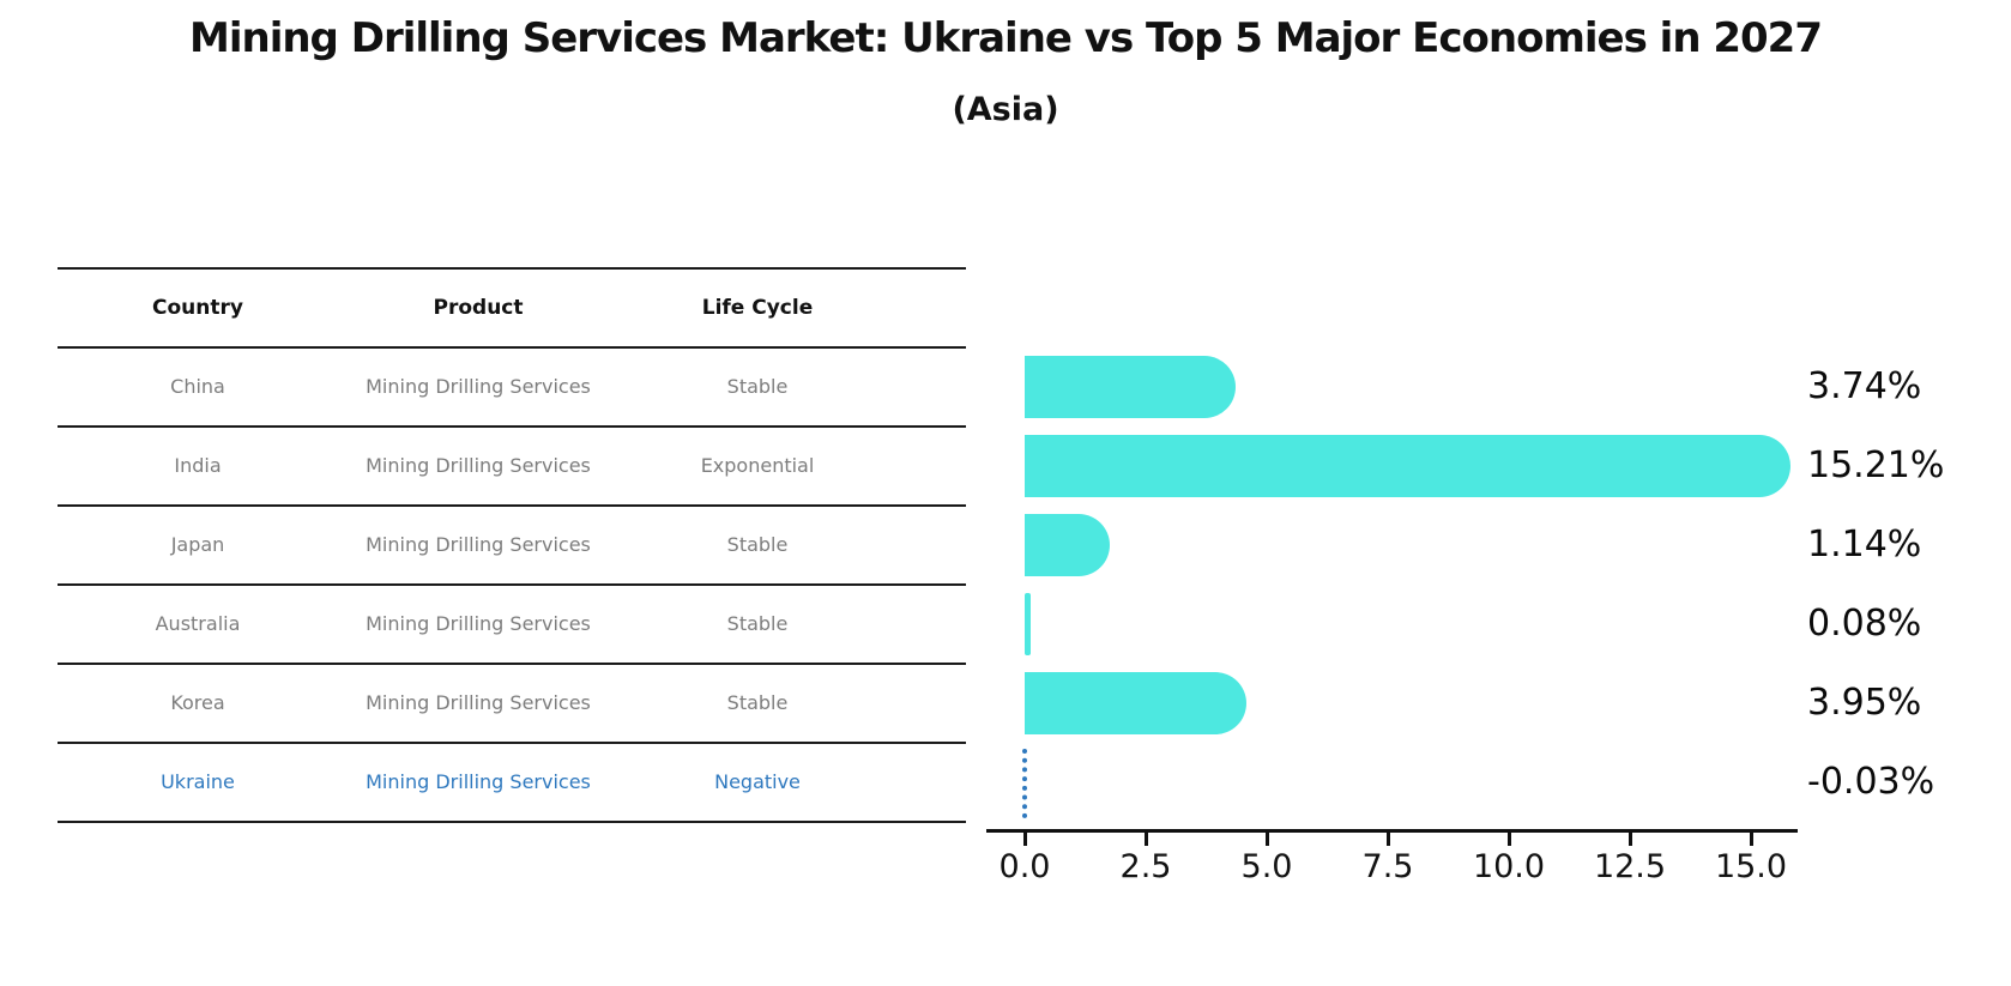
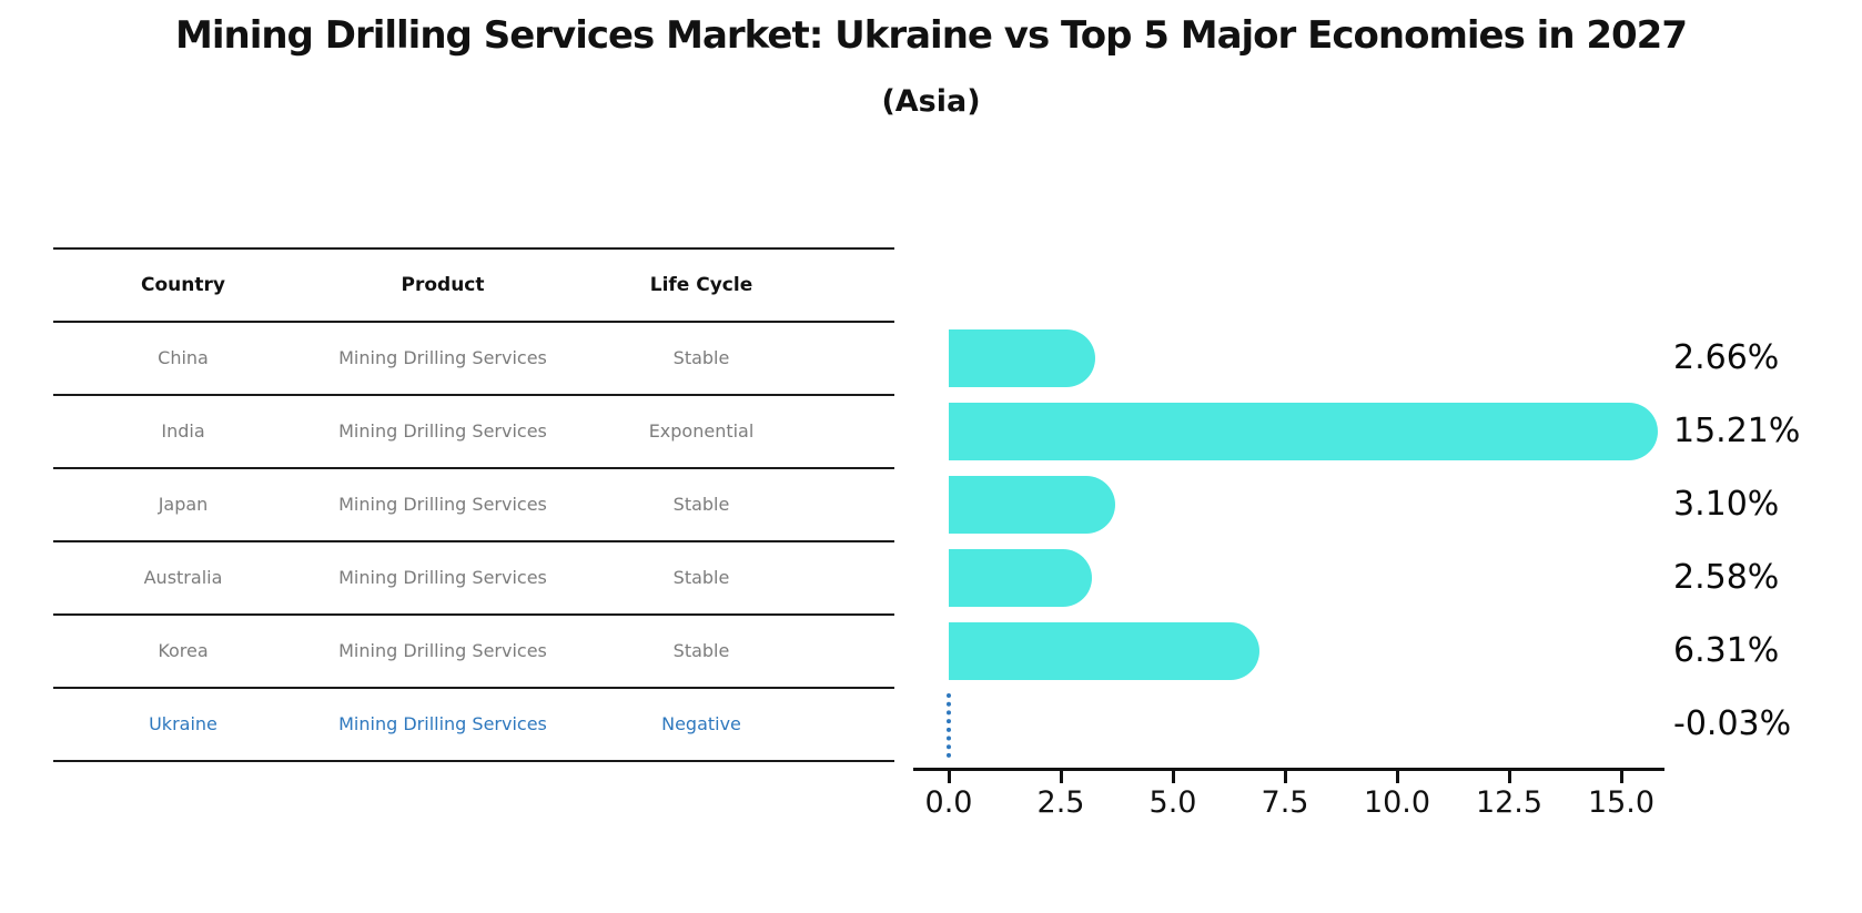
China: 3.74% -> 2.66%
Japan: 1.14% -> 3.10%
Australia: 0.08% -> 2.58%
Korea: 3.95% -> 6.31%
